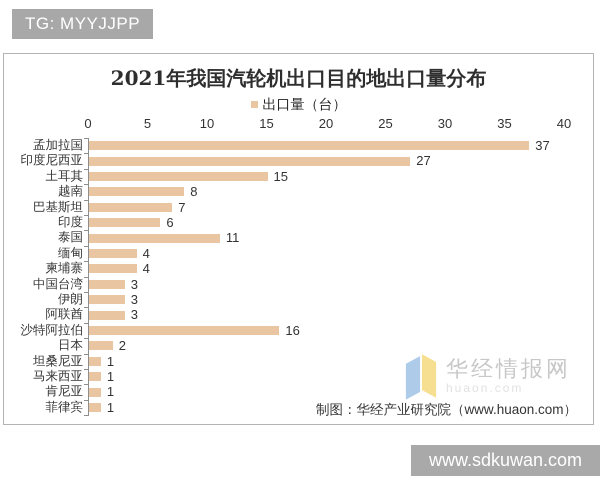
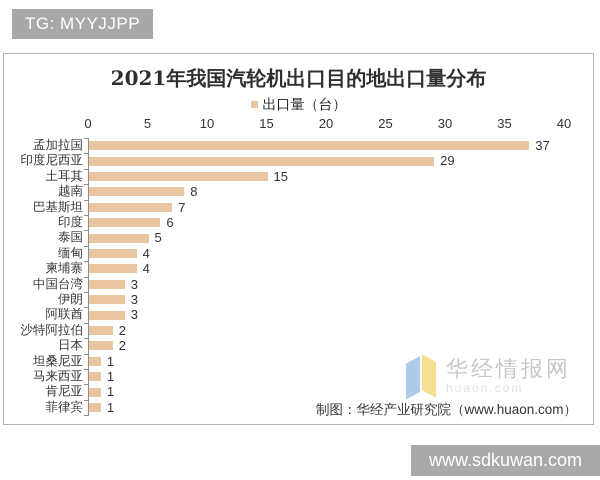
印度尼西亚: 27 -> 29
泰国: 11 -> 5
沙特阿拉伯: 16 -> 2
